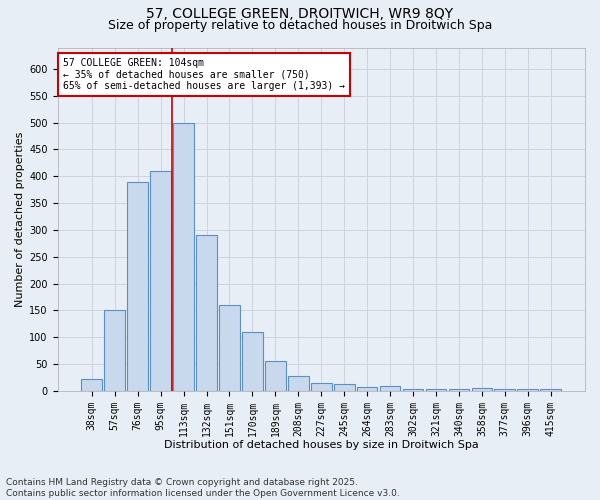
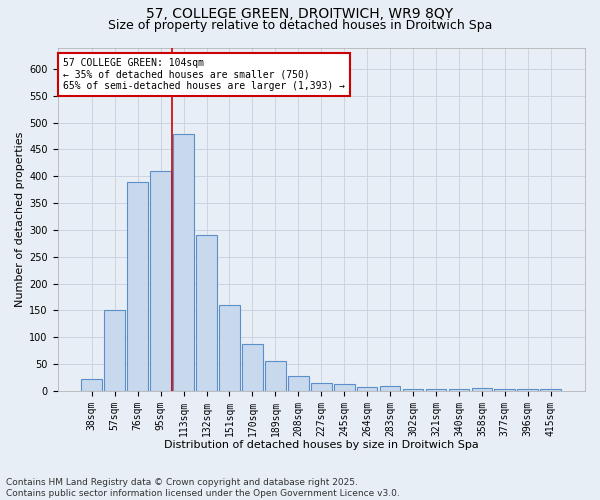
113sqm: 500 -> 478
170sqm: 110 -> 88
